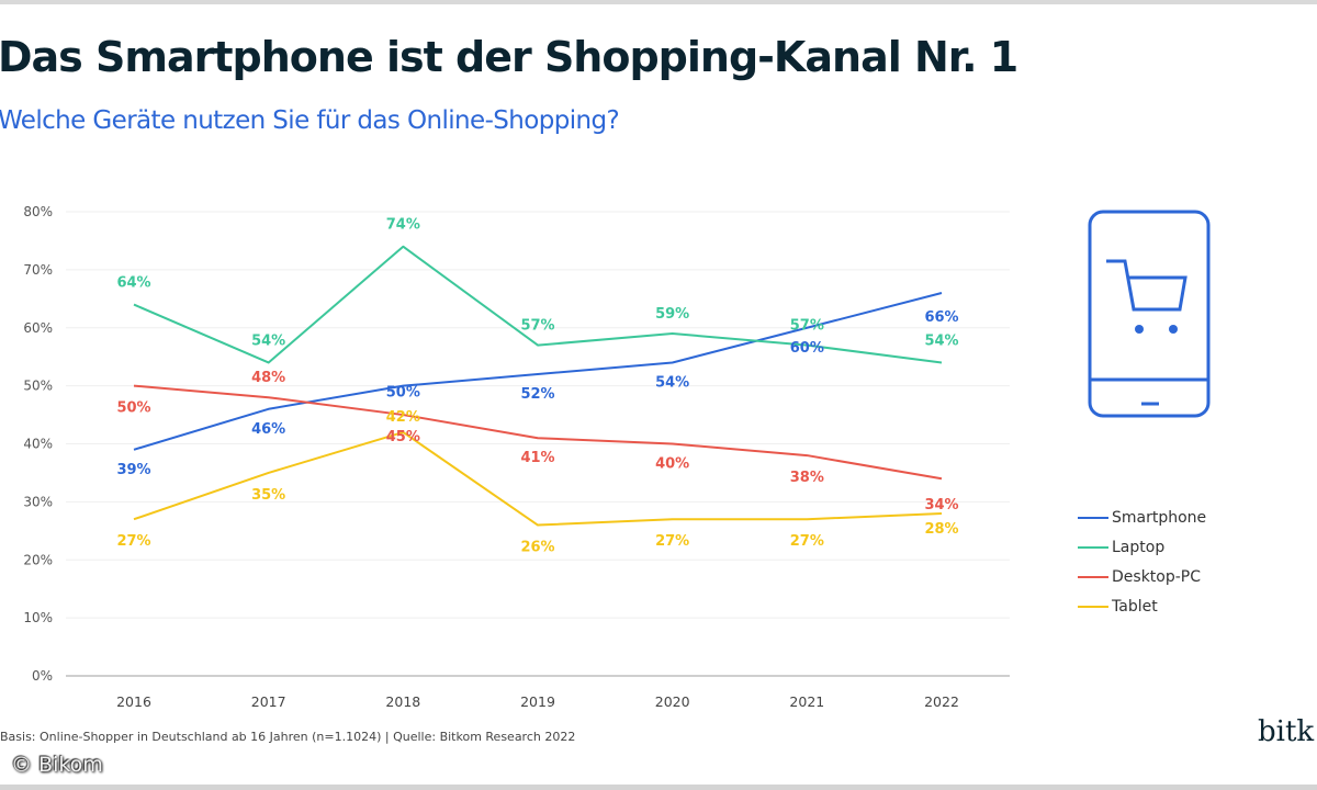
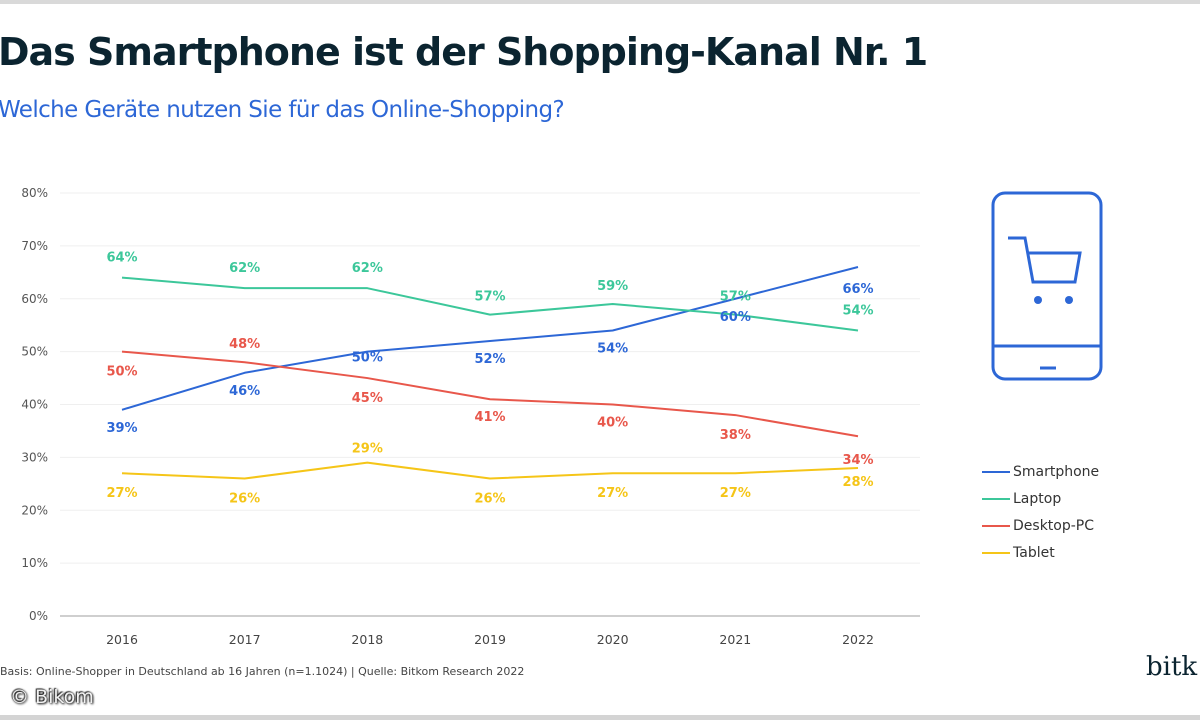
Laptop/2017: 54% -> 62%
Tablet/2017: 35% -> 26%
Laptop/2018: 74% -> 62%
Tablet/2018: 42% -> 29%
